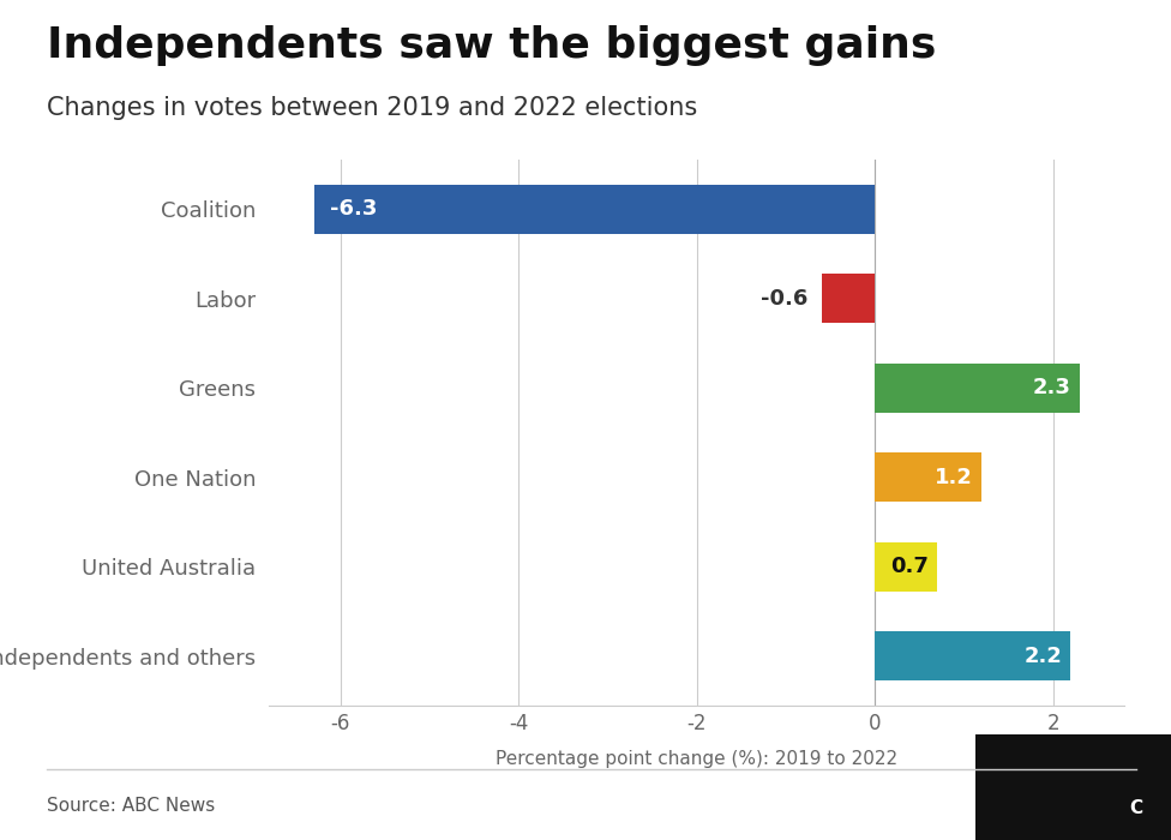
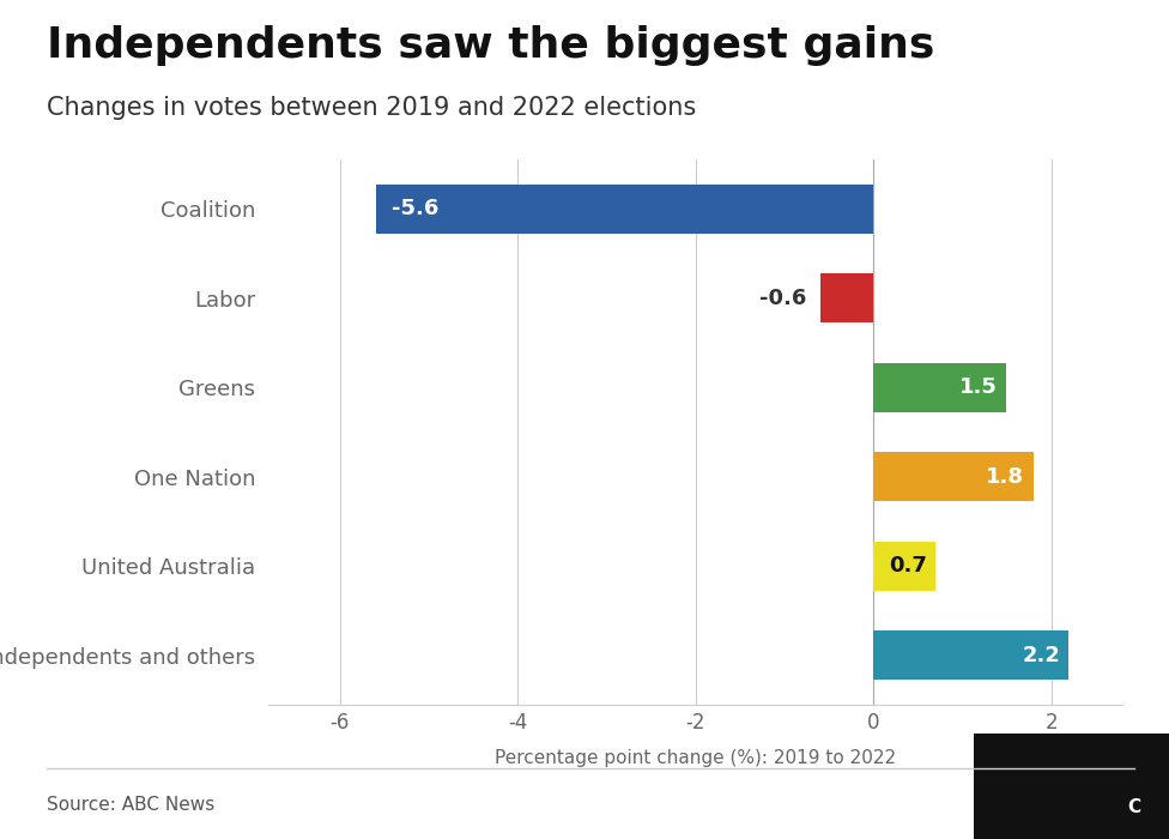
Coalition: -6.3 -> -5.6
Greens: 2.3 -> 1.5
One Nation: 1.2 -> 1.8
